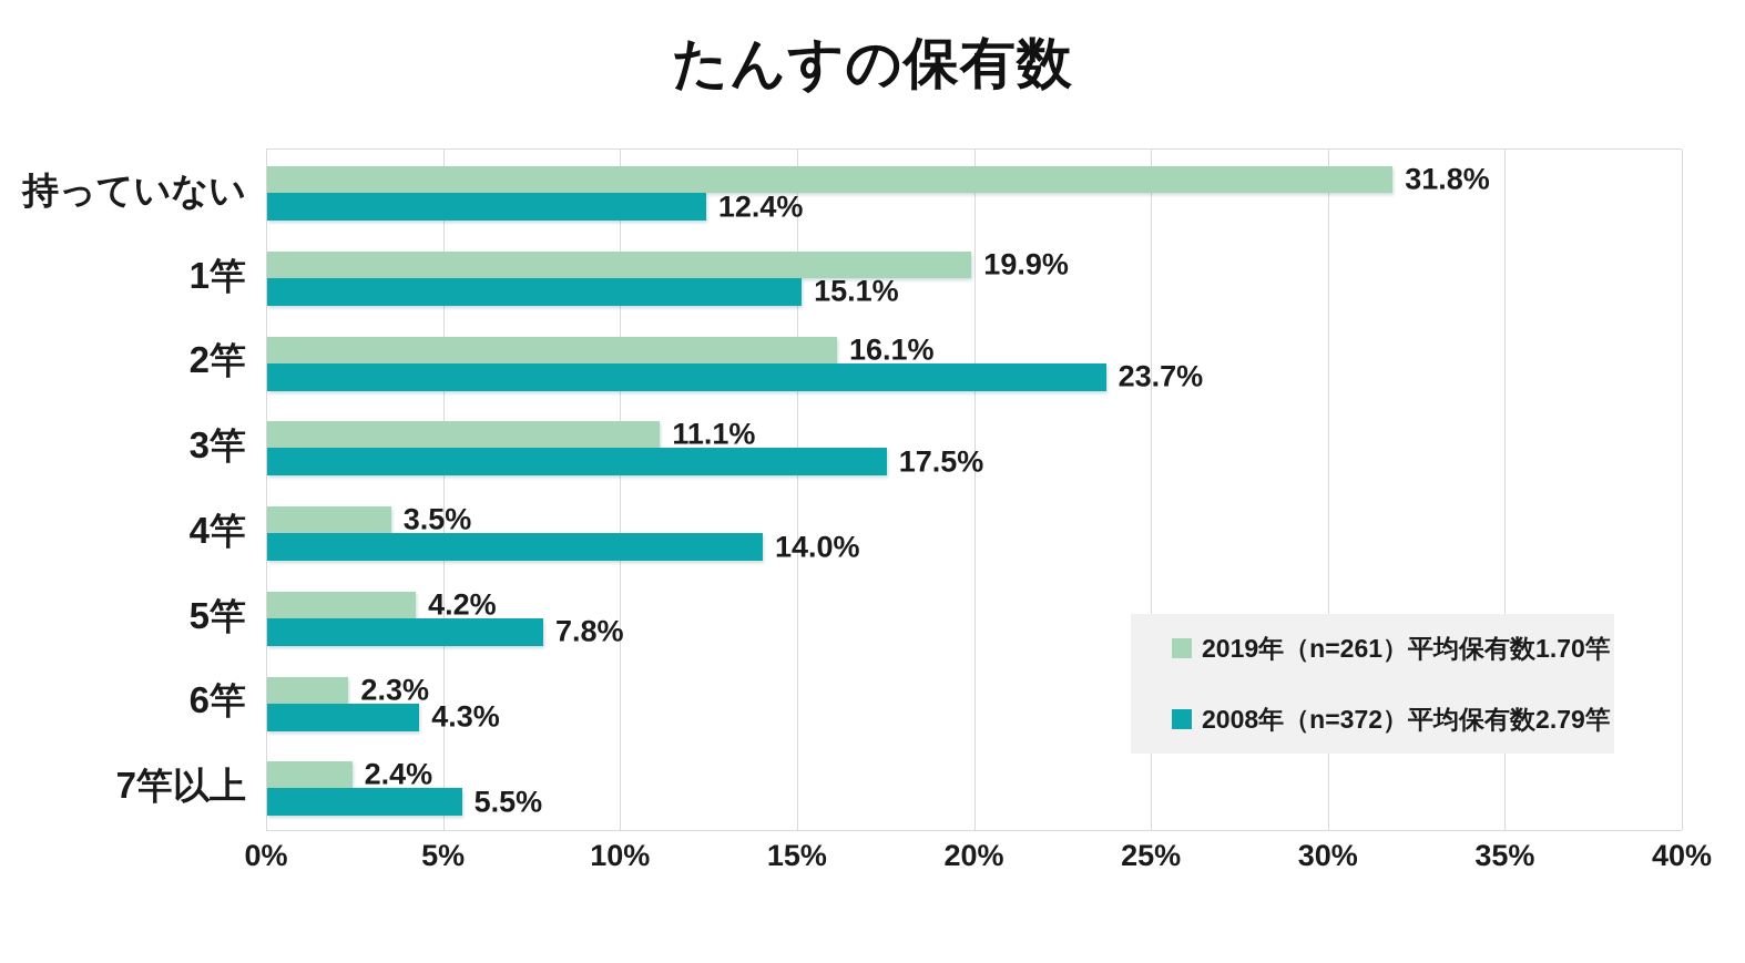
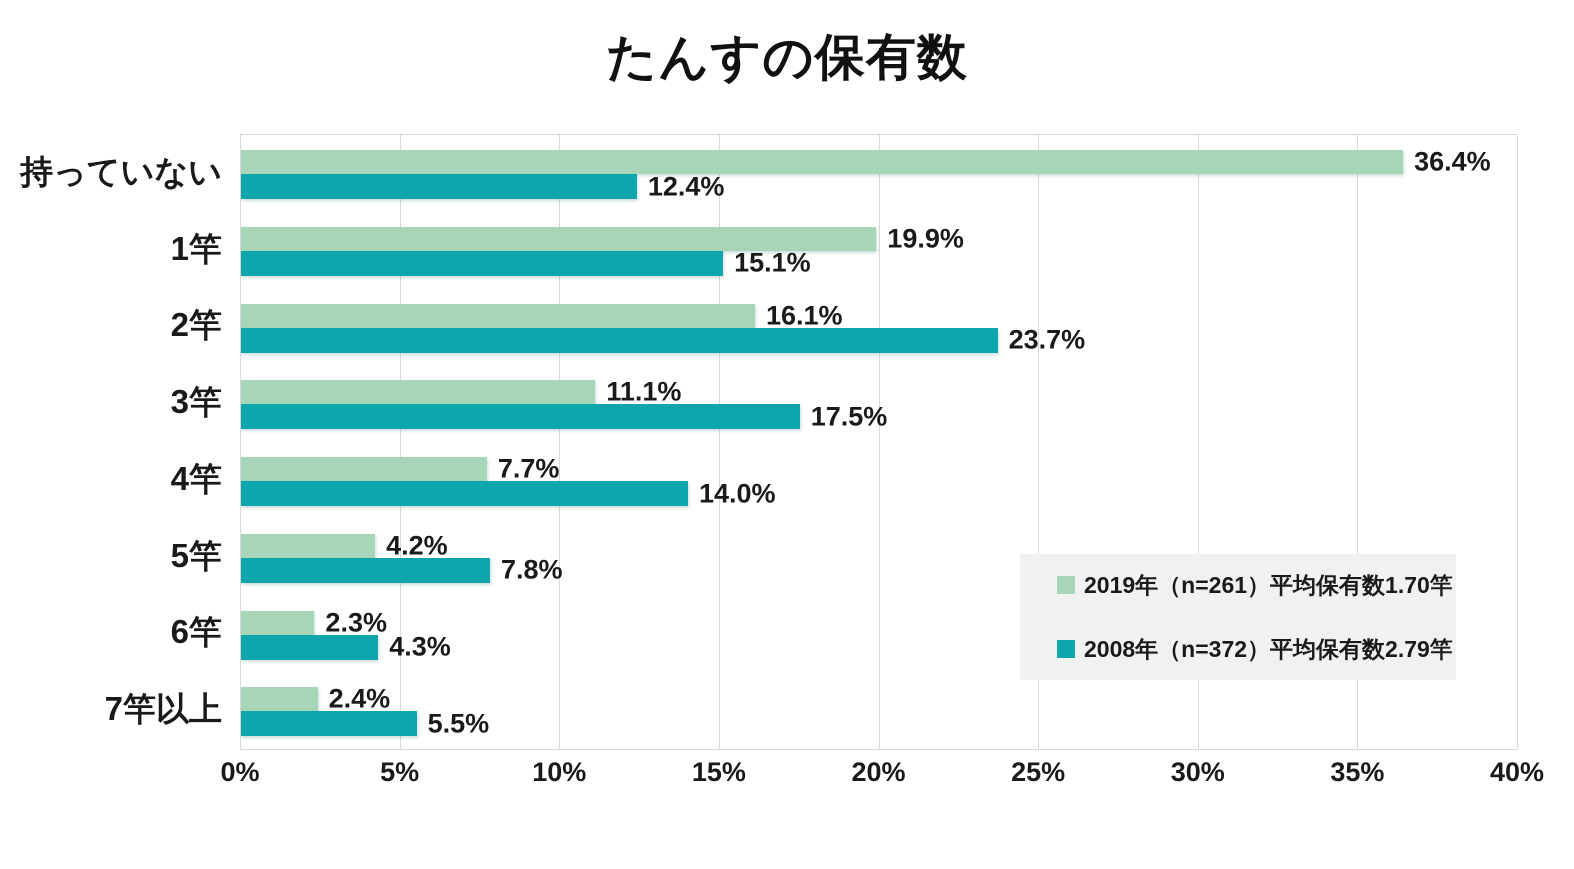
2019年（n=261）平均保有数1.70竿/持っていない: 31.8% -> 36.4%
2019年（n=261）平均保有数1.70竿/4竿: 3.5% -> 7.7%
